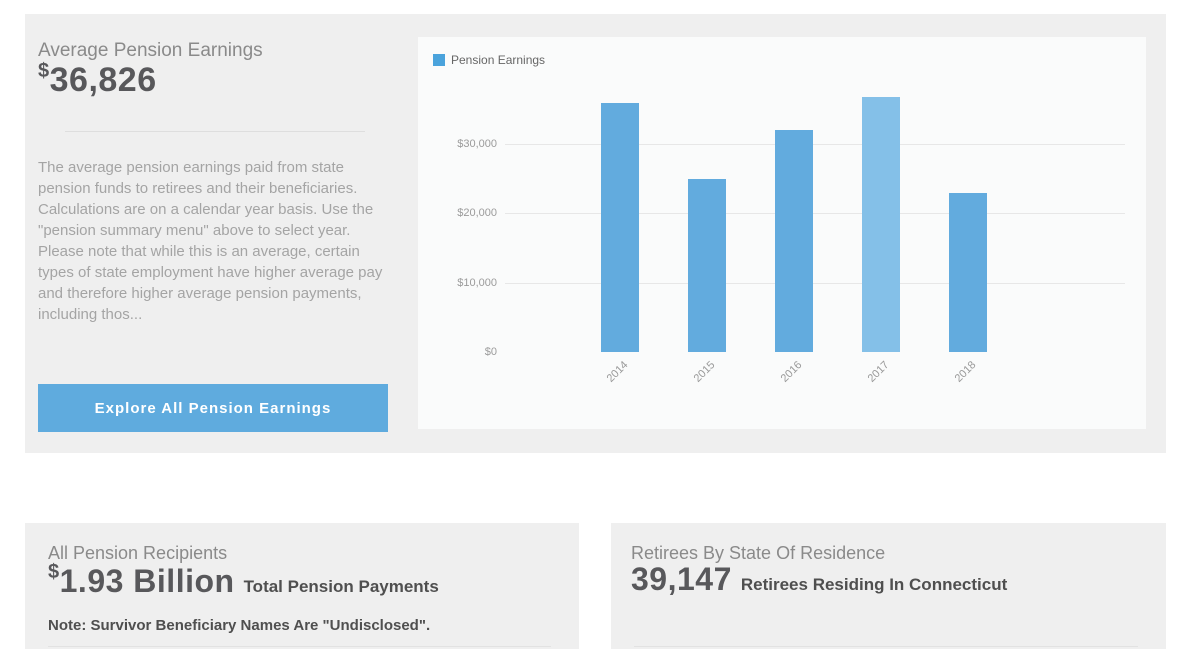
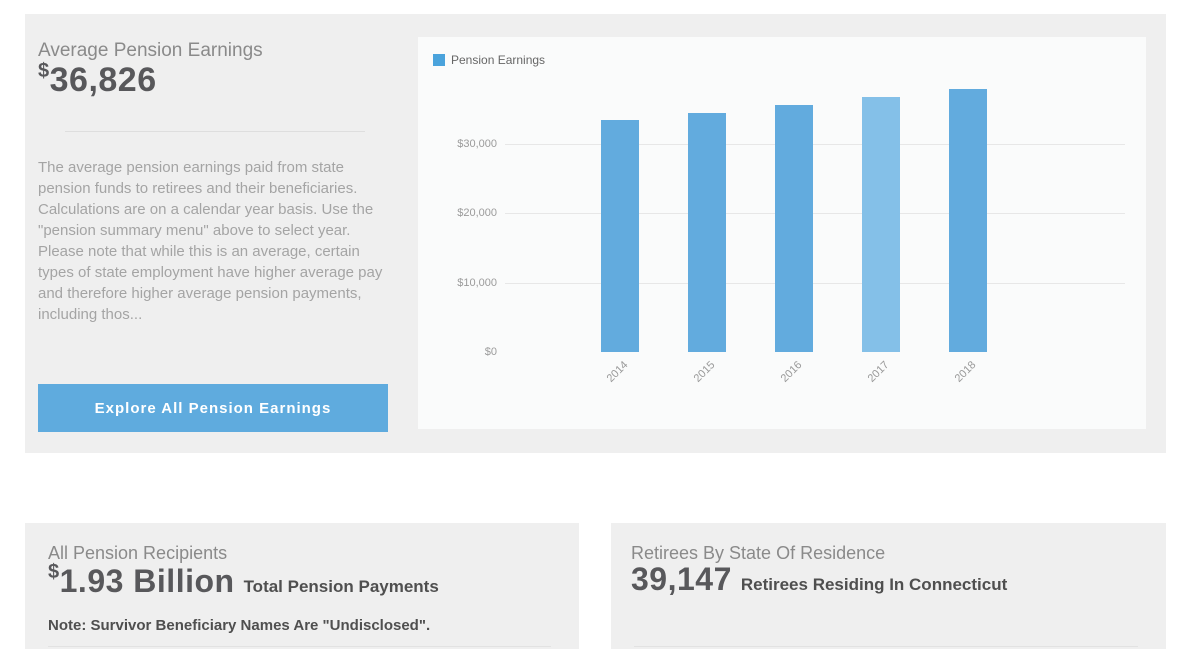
2014: $36000 -> $34000
2015: $25000 -> $34000
2016: $32000 -> $36000
2018: $23000 -> $38000
